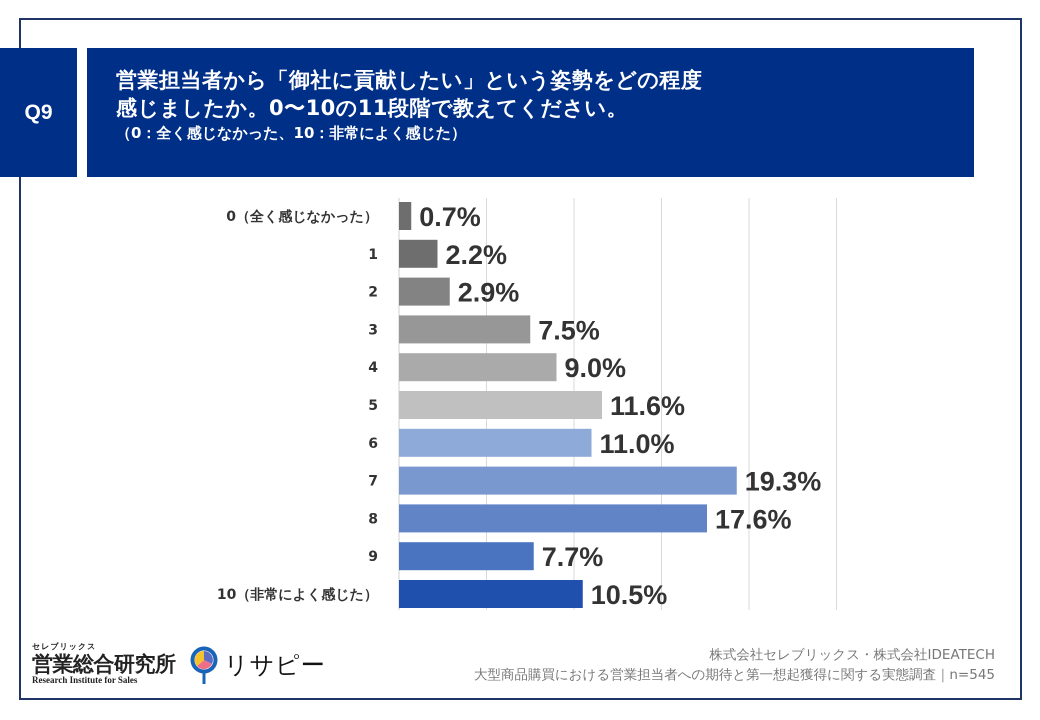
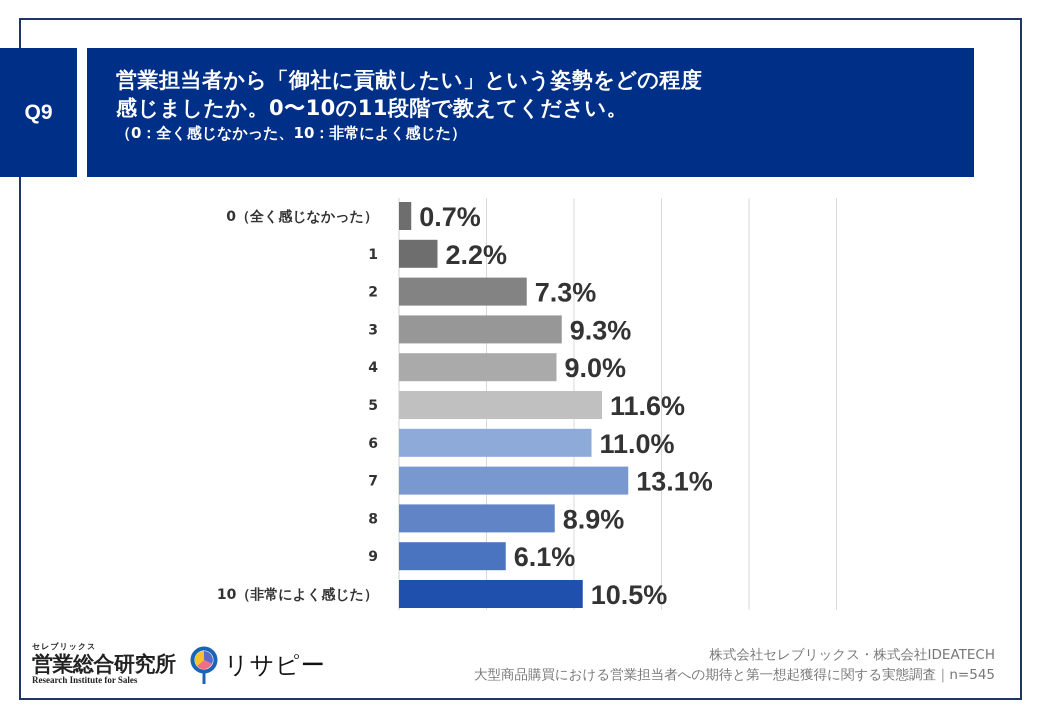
2: 2.9% -> 7.3%
3: 7.5% -> 9.3%
7: 19.3% -> 13.1%
8: 17.6% -> 8.9%
9: 7.7% -> 6.1%
